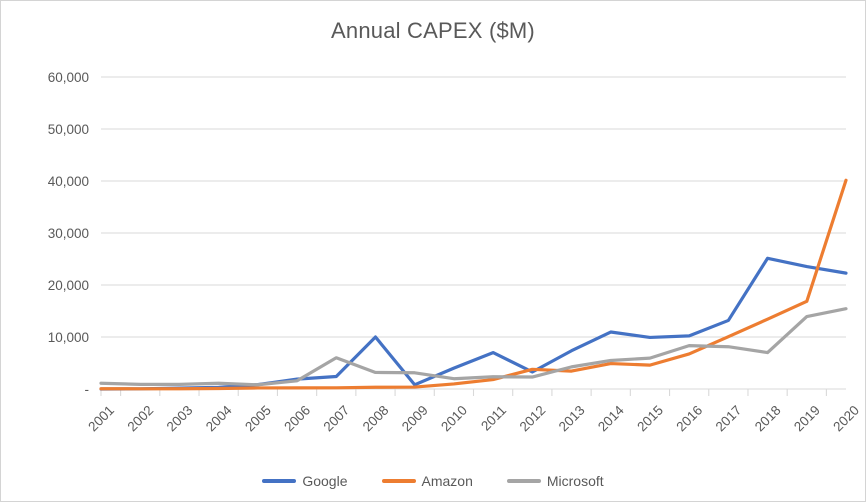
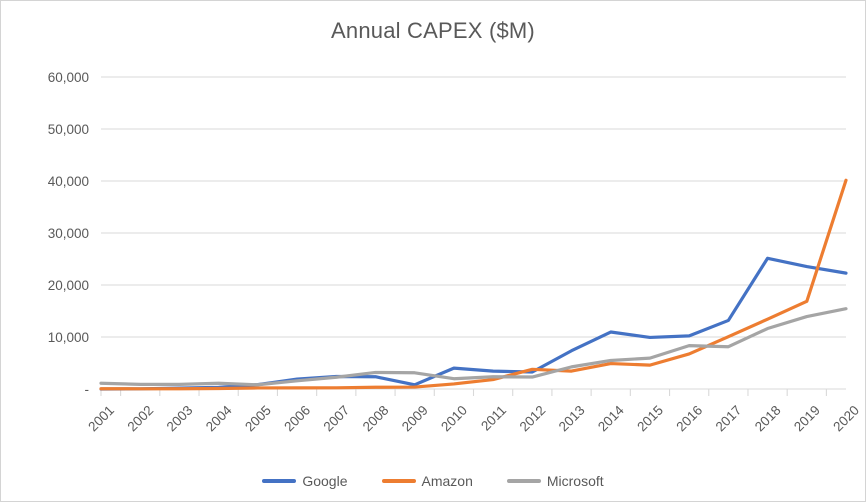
Microsoft/2007: 6000 -> 2000
Google/2008: 10000 -> 2000
Google/2011: 7000 -> 3000
Microsoft/2018: 7000 -> 12000
